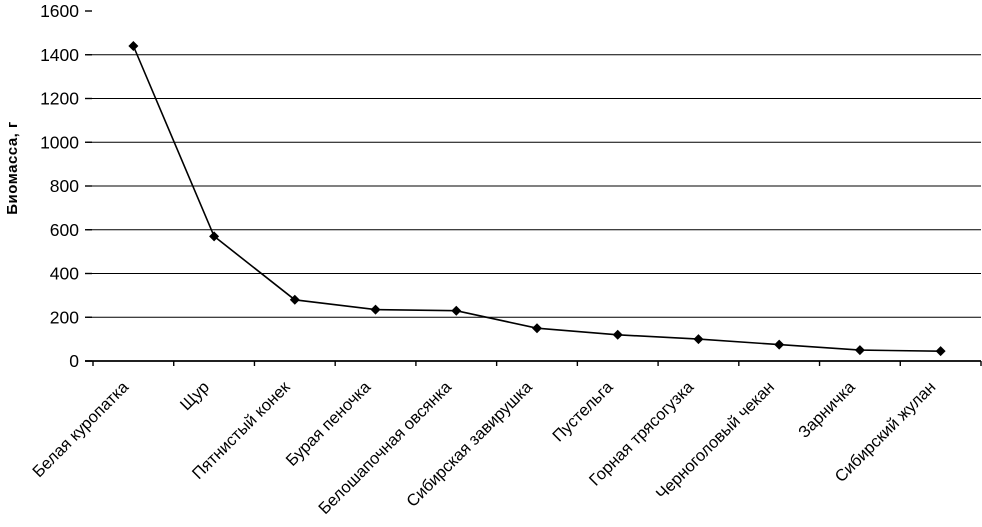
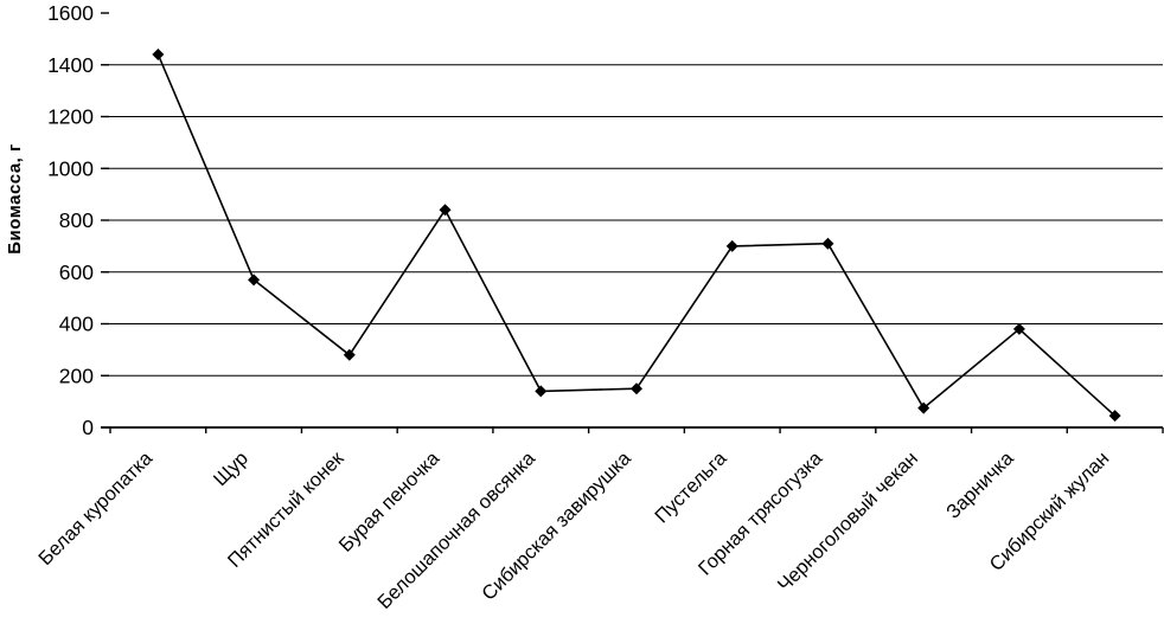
Бурая пеночка: 240 -> 840
Белошапочная овсянка: 230 -> 140
Пустельга: 120 -> 700
Горная трясогузка: 100 -> 710
Зарничка: 50 -> 380
